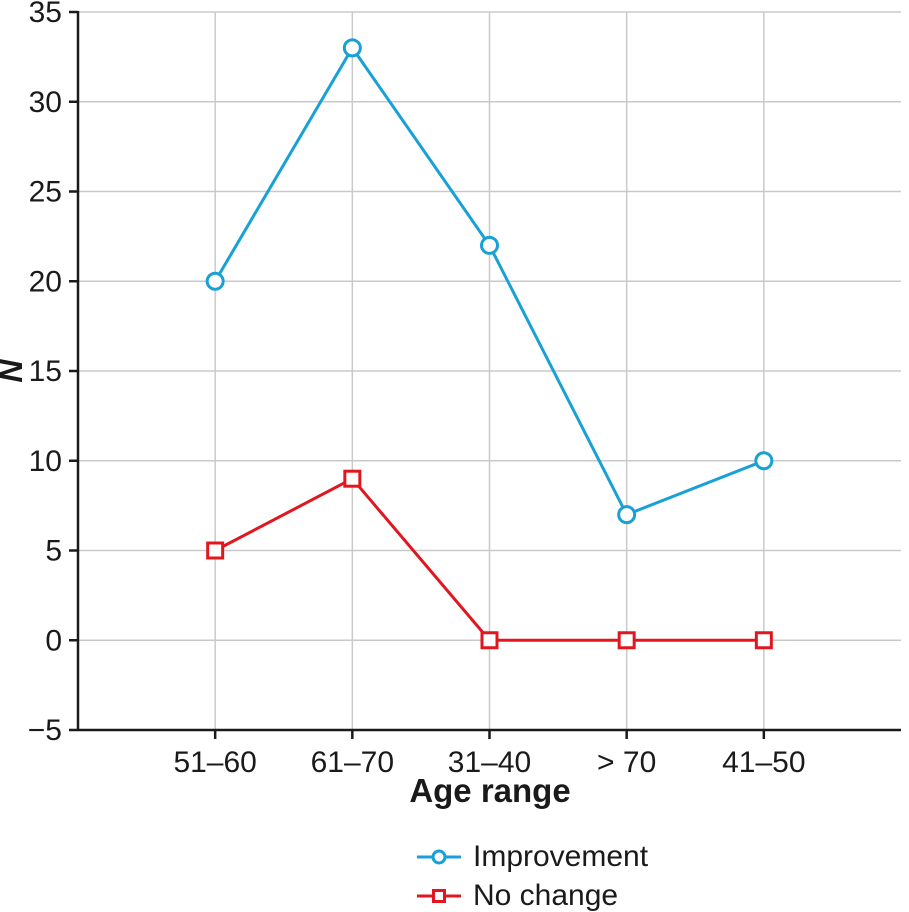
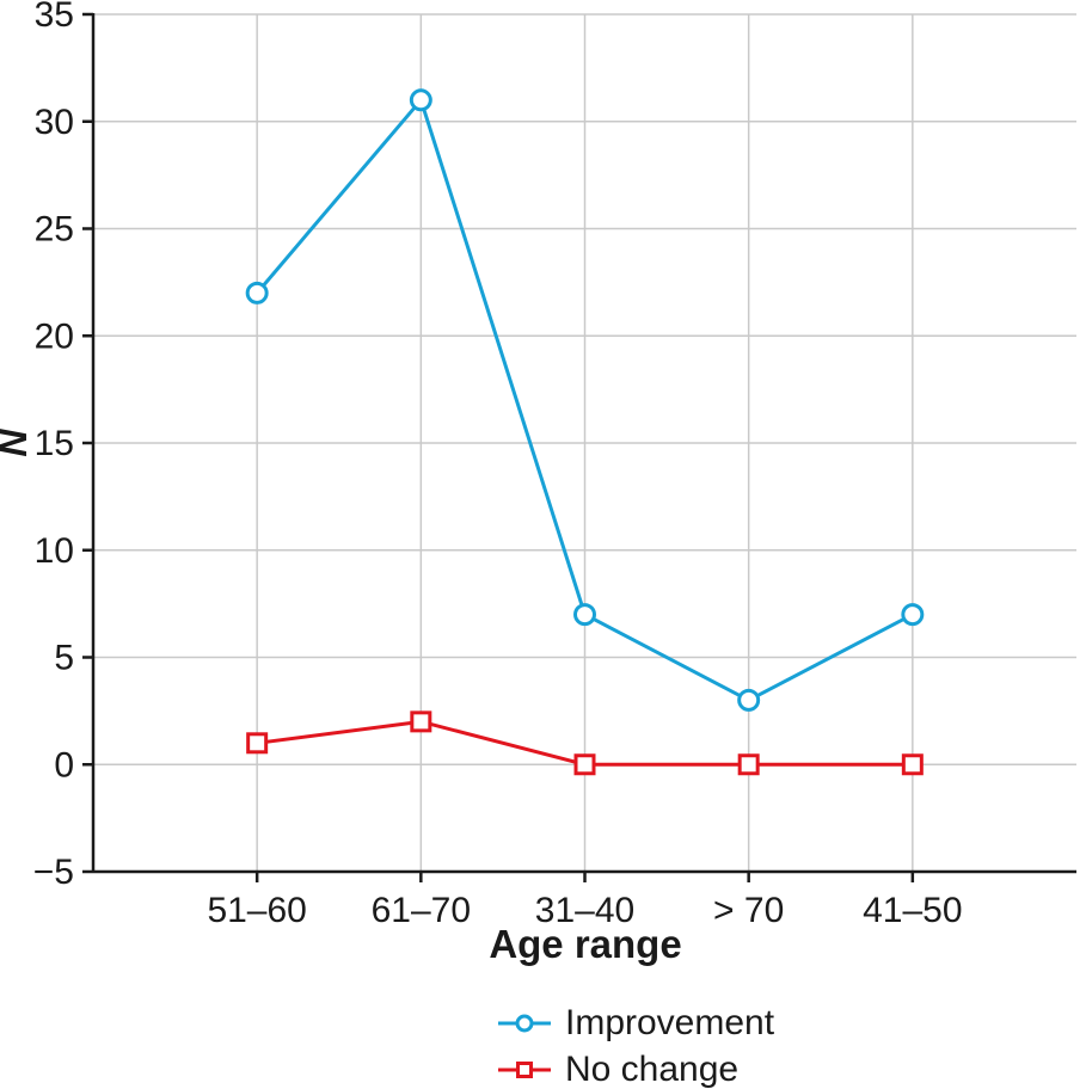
Improvement/51–60: 20 -> 22
No change/51–60: 5 -> 1
Improvement/61–70: 33 -> 31
No change/61–70: 9 -> 2
Improvement/31–40: 22 -> 7
Improvement/> 70: 7 -> 3
Improvement/41–50: 10 -> 7
